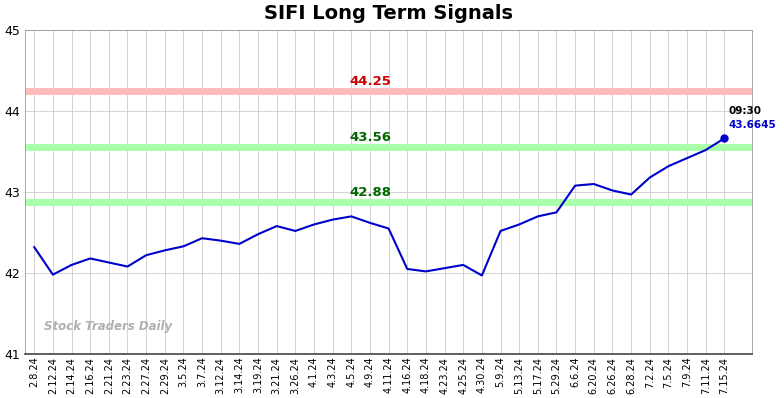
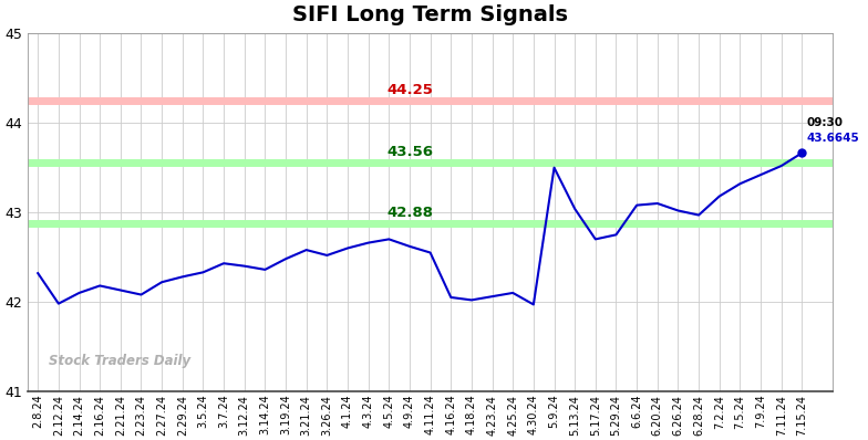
5.9.24: 42.52 -> 43.50
5.13.24: 42.60 -> 43.04
